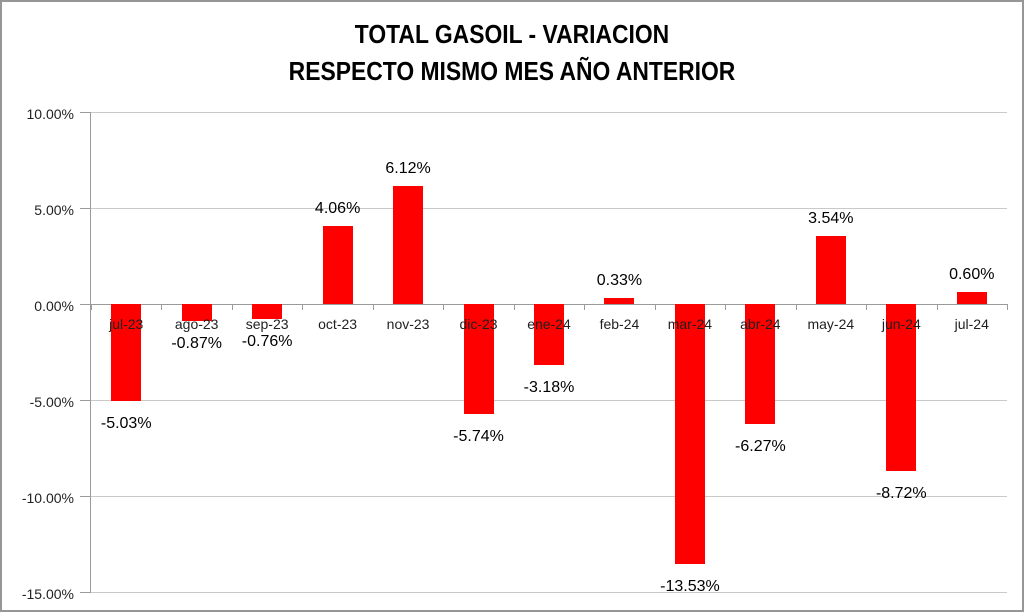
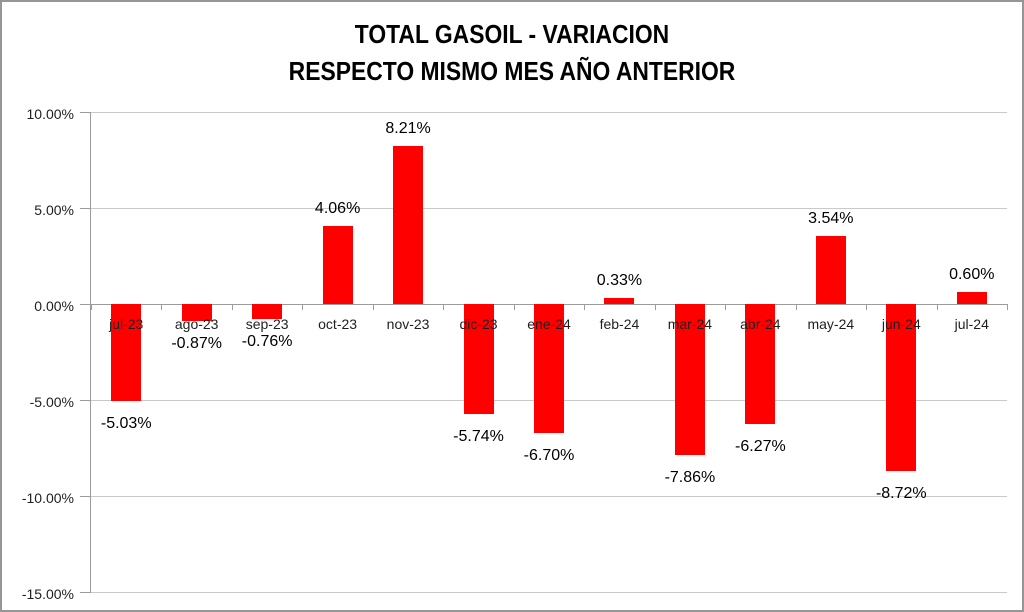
nov-23: 6.12% -> 8.21%
ene-24: -3.18% -> -6.70%
mar-24: -13.53% -> -7.86%
